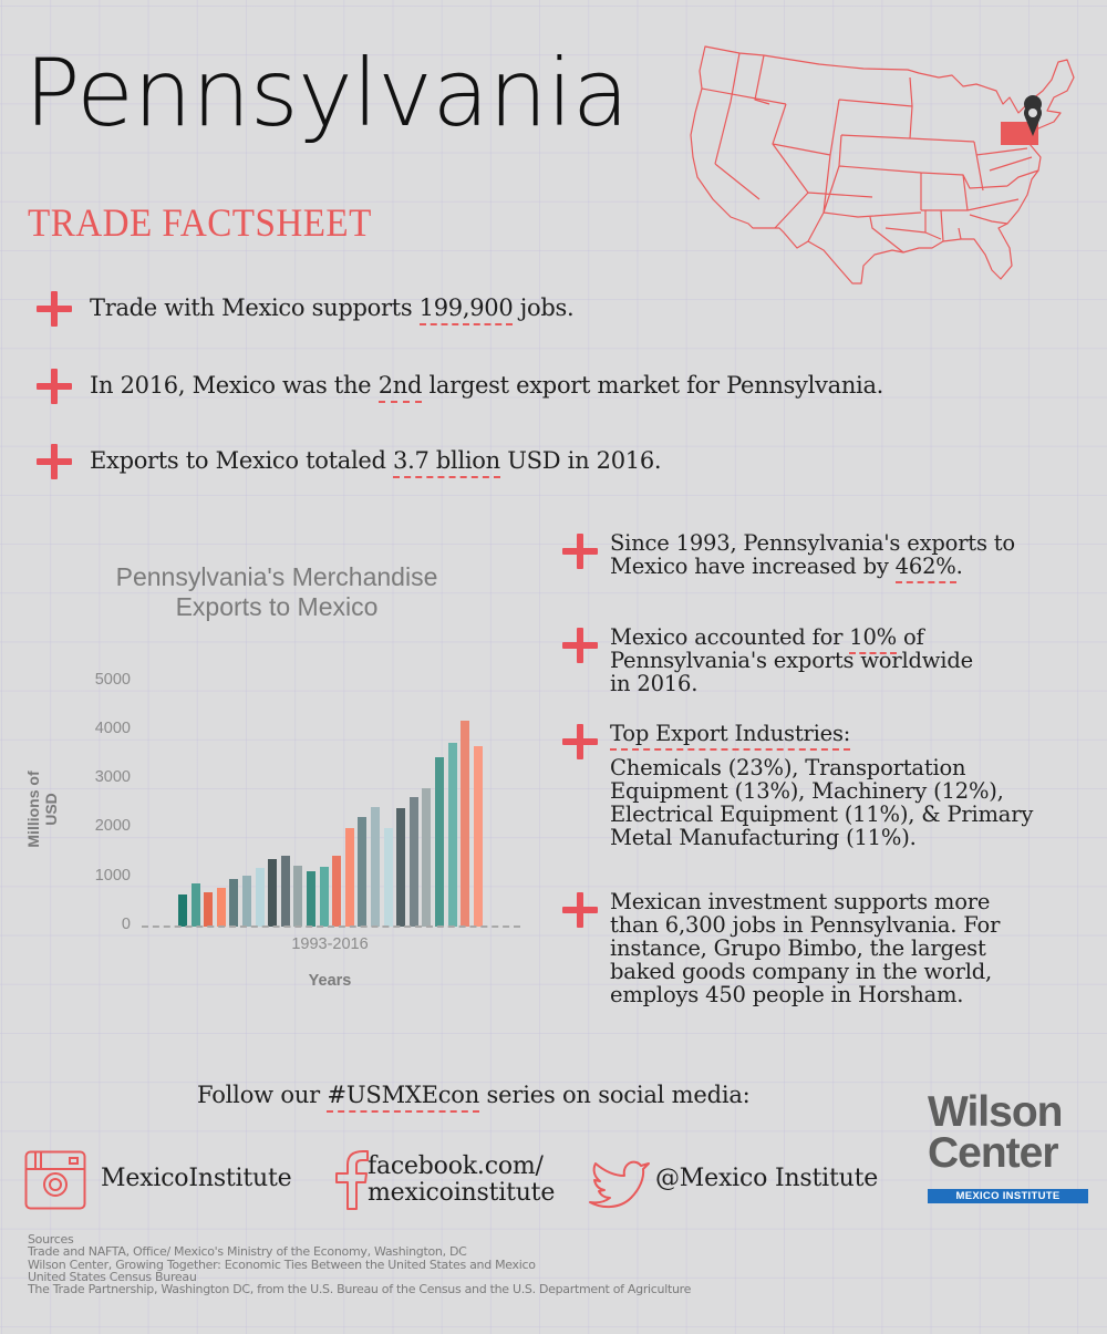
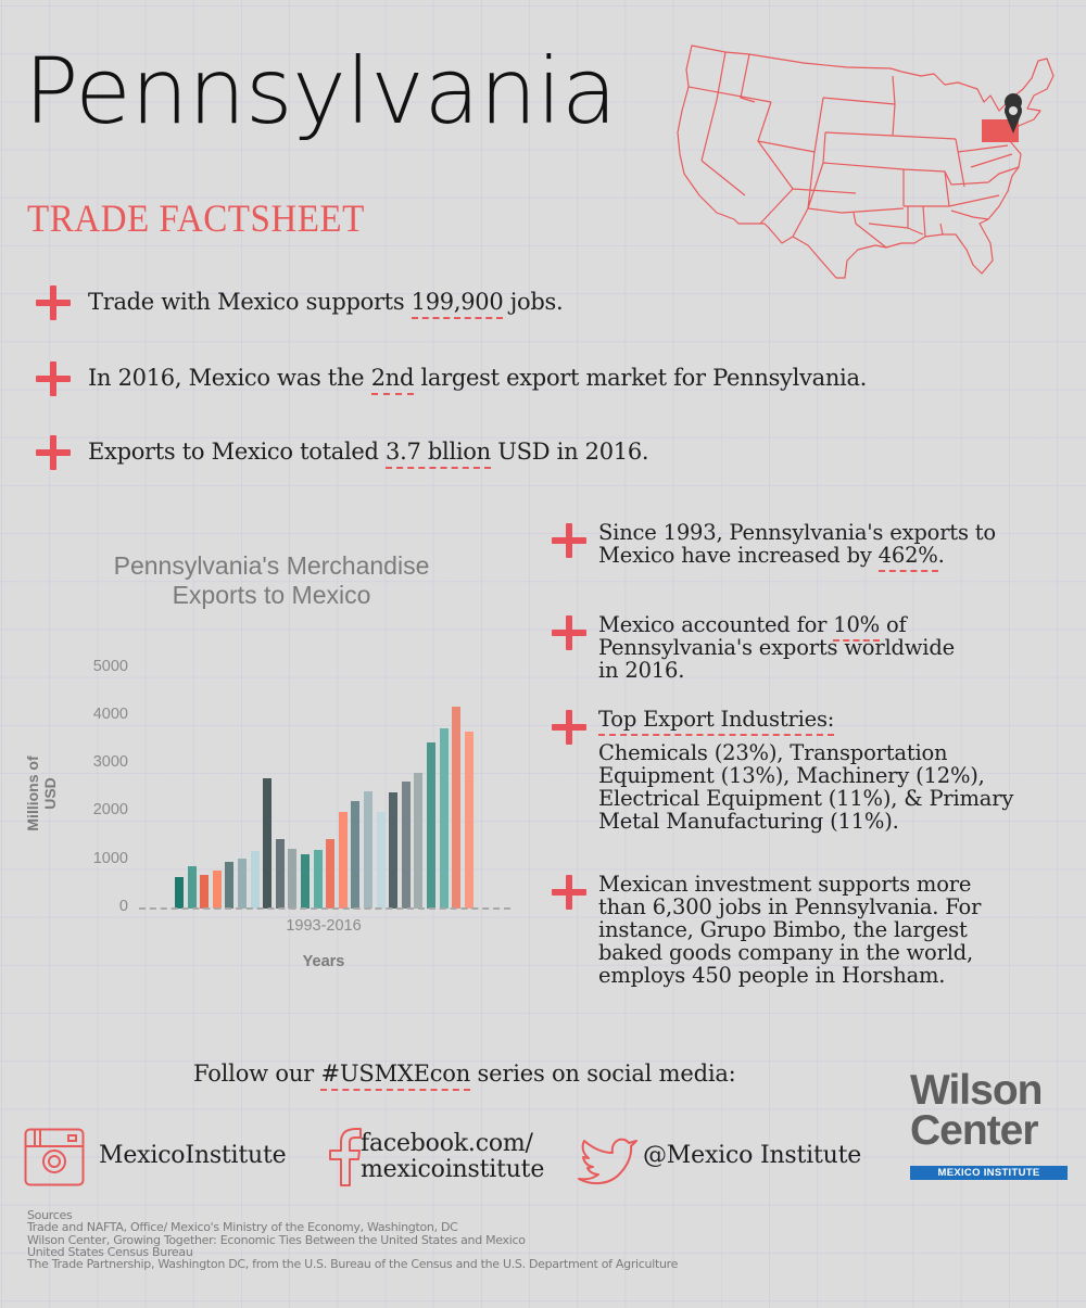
2000: 1400 -> 2700
